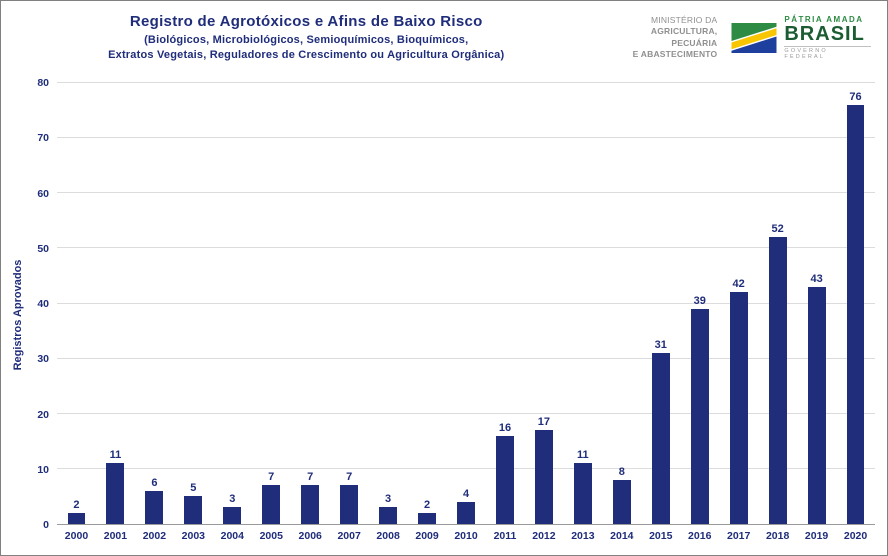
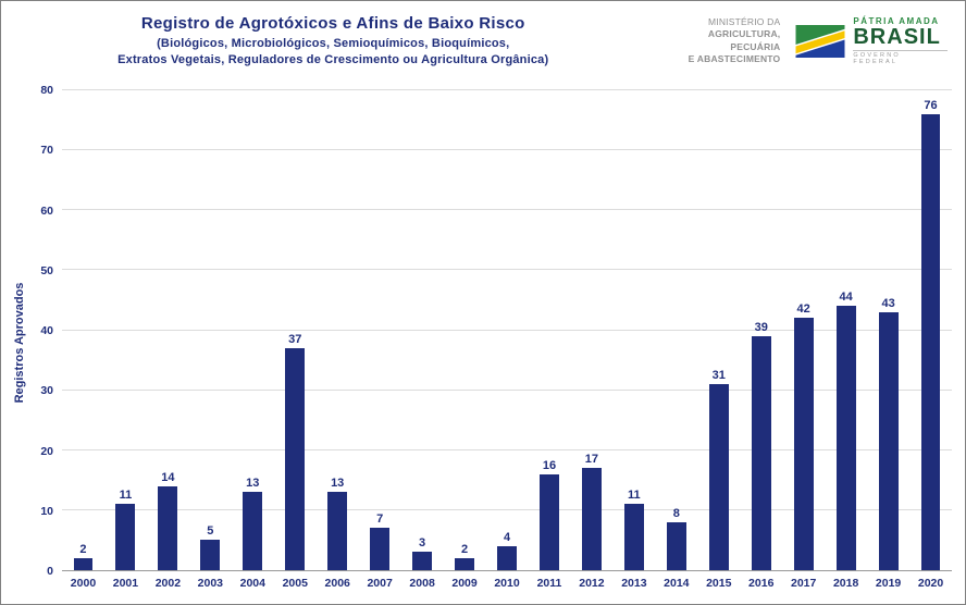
2002: 6 -> 14
2004: 3 -> 13
2005: 7 -> 37
2006: 7 -> 13
2018: 52 -> 44
